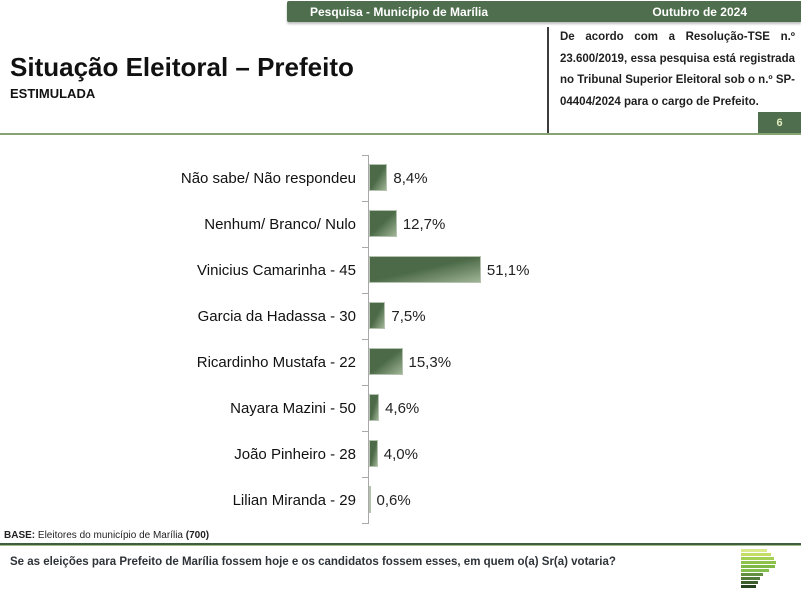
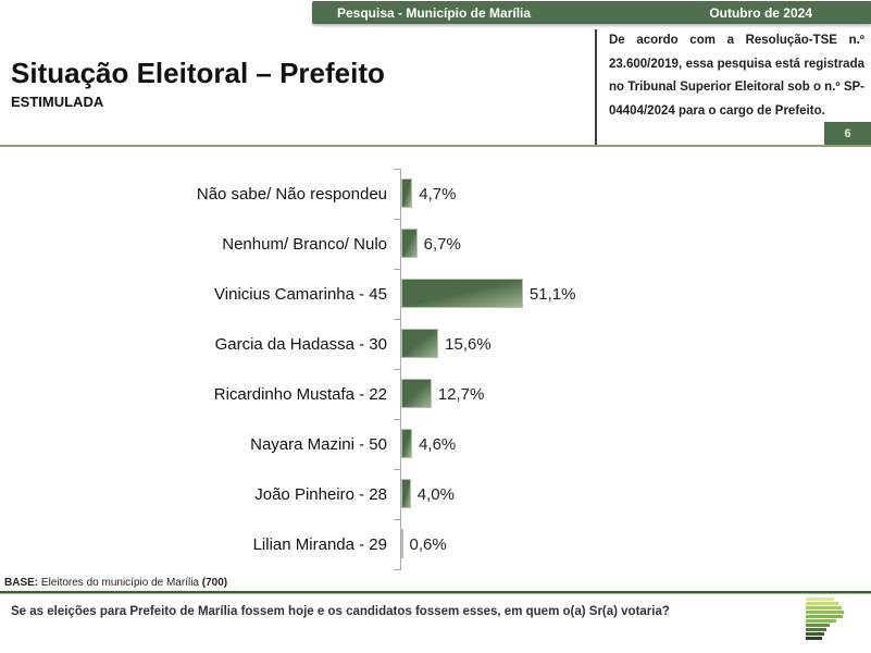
Não sabe/ Não respondeu: 8,4% -> 4,7%
Nenhum/ Branco/ Nulo: 12,7% -> 6,7%
Garcia da Hadassa - 30: 7,5% -> 15,6%
Ricardinho Mustafa - 22: 15,3% -> 12,7%
